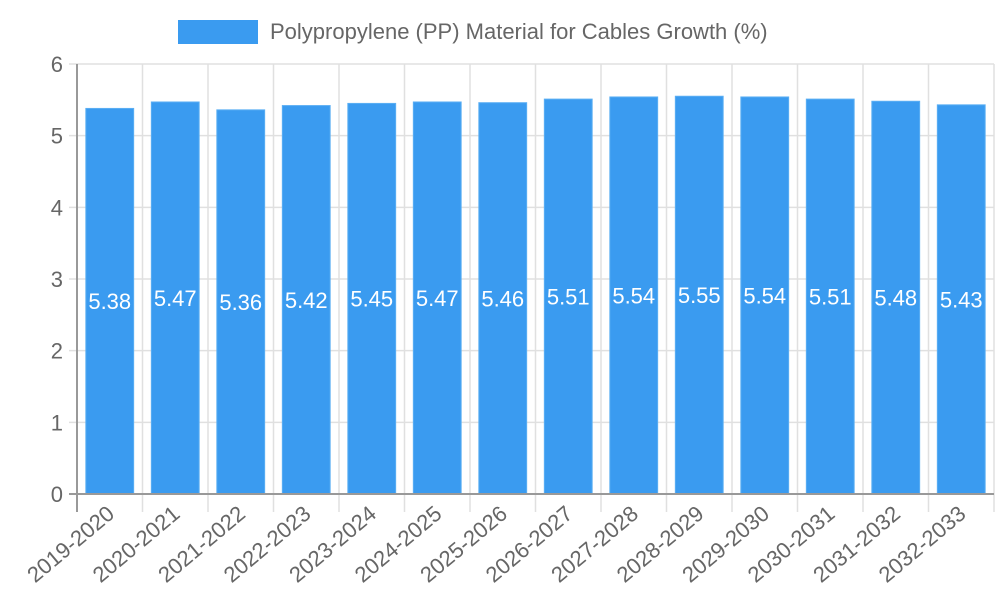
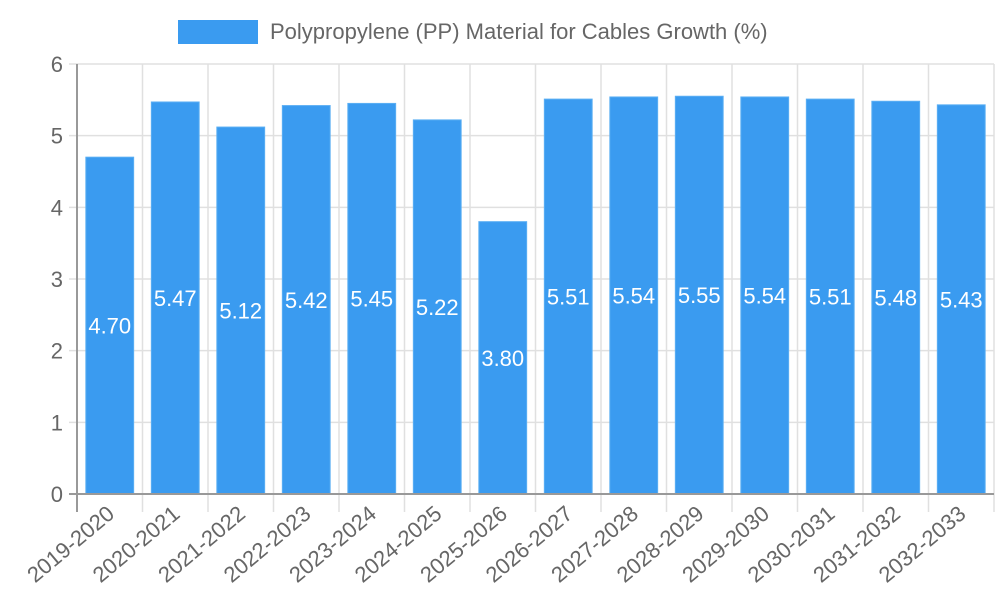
2019-2020: 5.38 -> 4.70
2021-2022: 5.36 -> 5.12
2024-2025: 5.47 -> 5.22
2025-2026: 5.46 -> 3.80
